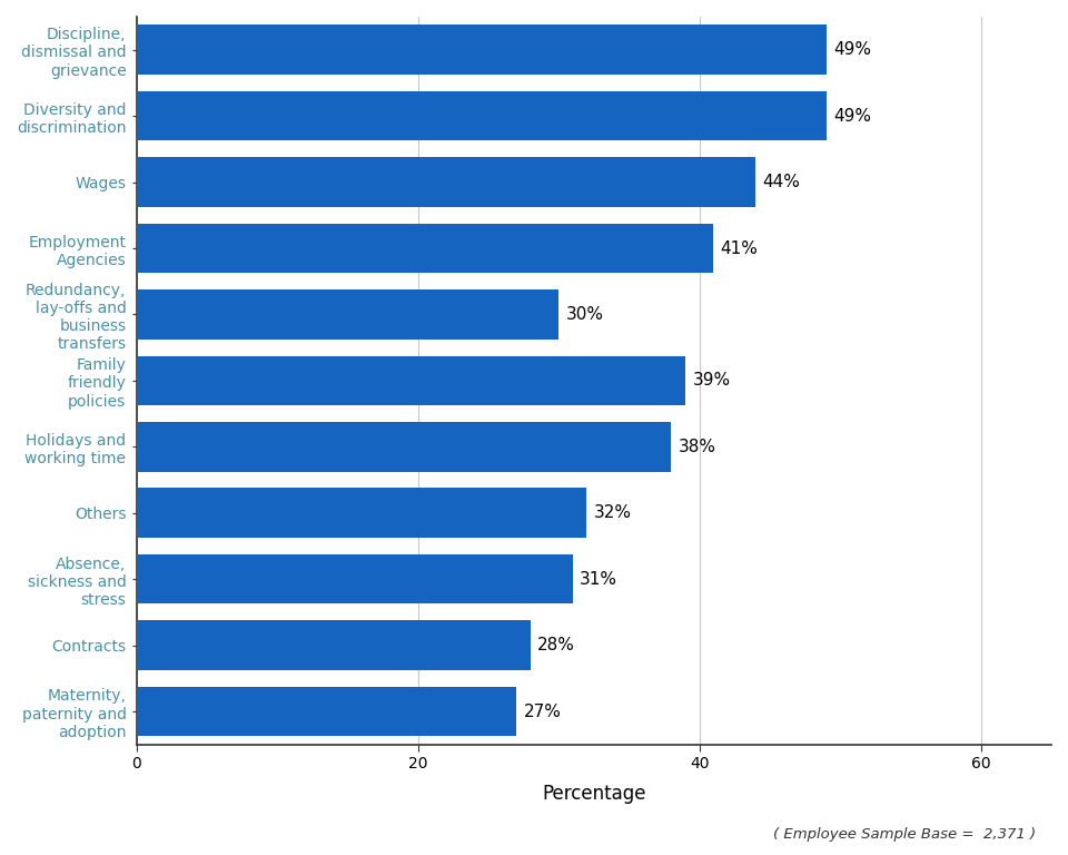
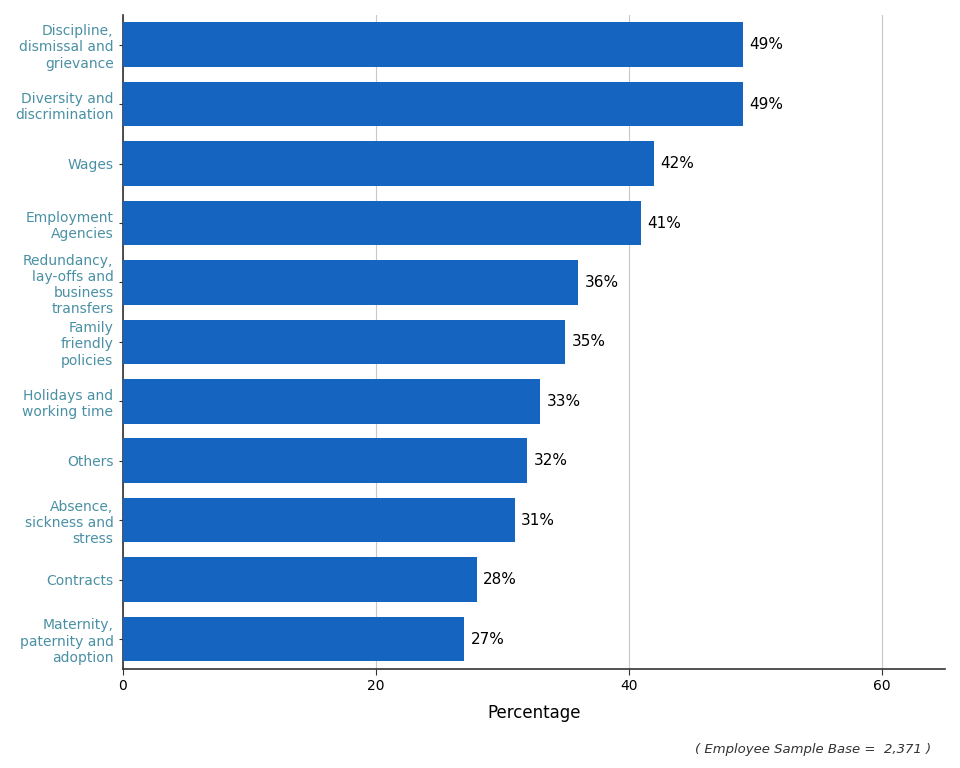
Wages: 44% -> 42%
Redundancy, lay-offs and business transfers: 30% -> 36%
Family friendly policies: 39% -> 35%
Holidays and working time: 38% -> 33%
